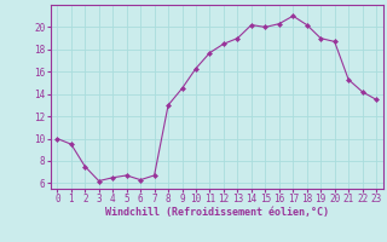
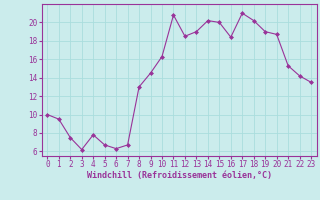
4: 6.5 -> 7.8
11: 17.7 -> 20.8
16: 20.3 -> 18.4
